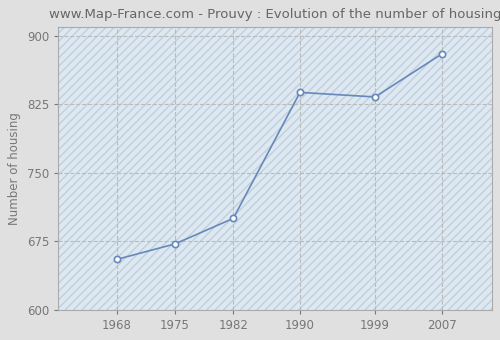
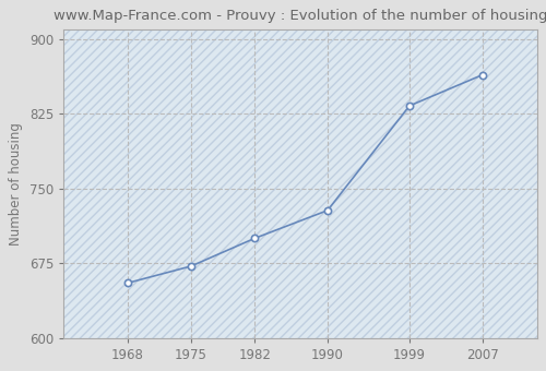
1990: 838 -> 728
2007: 880 -> 864
